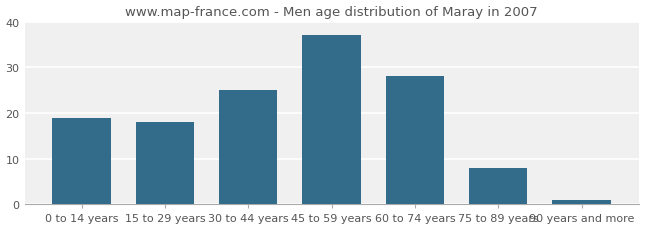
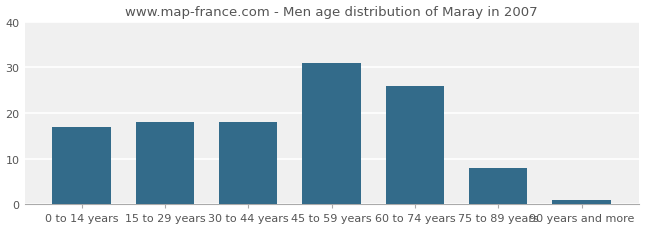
0 to 14 years: 19 -> 17
30 to 44 years: 25 -> 18
45 to 59 years: 37 -> 31
60 to 74 years: 28 -> 26
